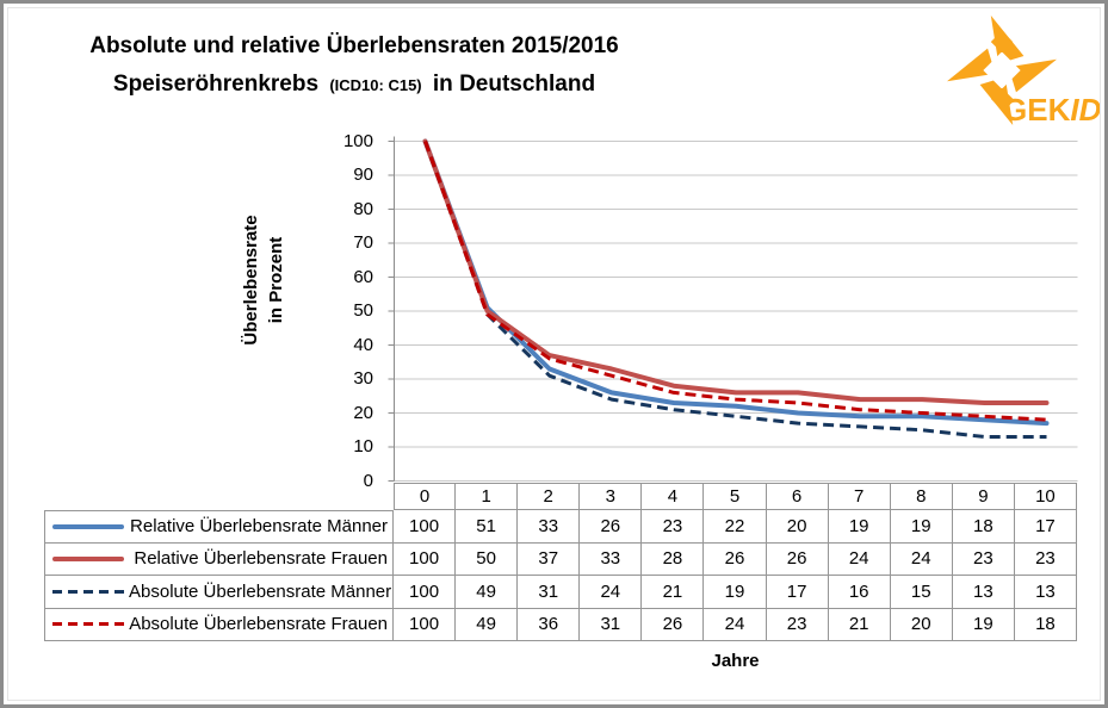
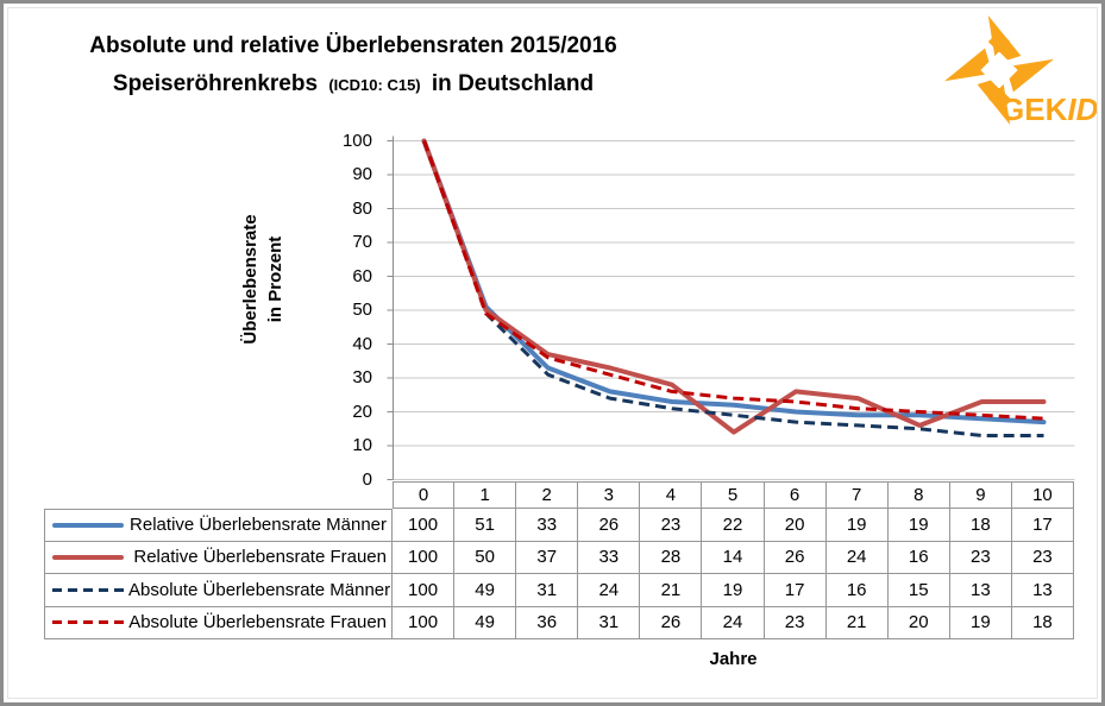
Relative Überlebensrate Frauen/5: 26 -> 14
Relative Überlebensrate Frauen/8: 24 -> 16
